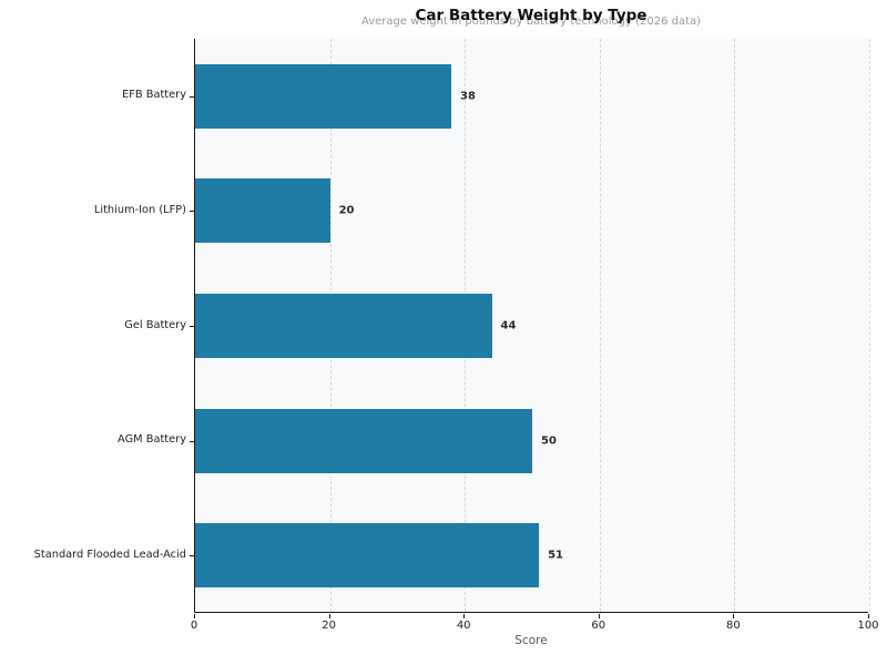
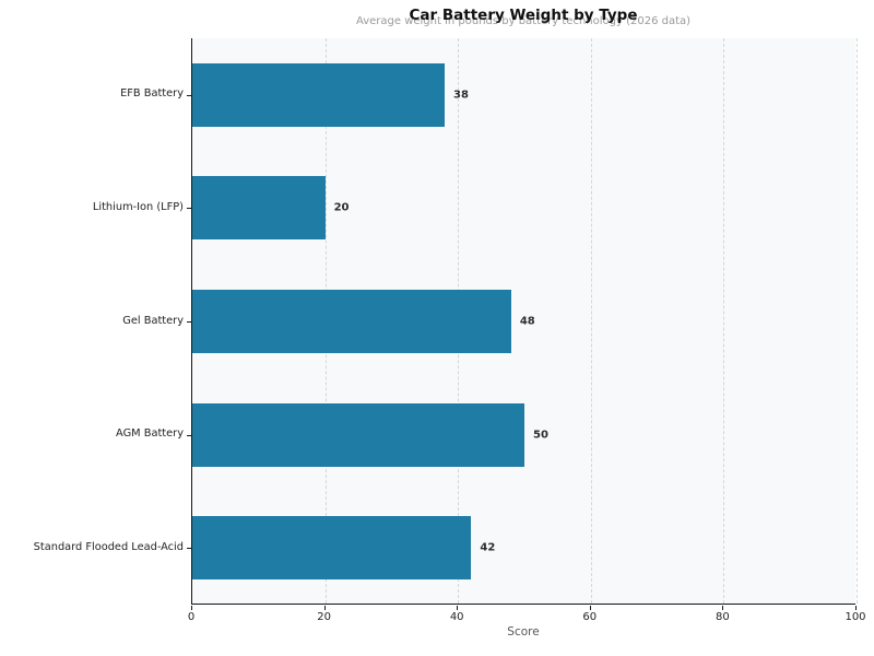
Gel Battery: 44 -> 48
Standard Flooded Lead-Acid: 51 -> 42
